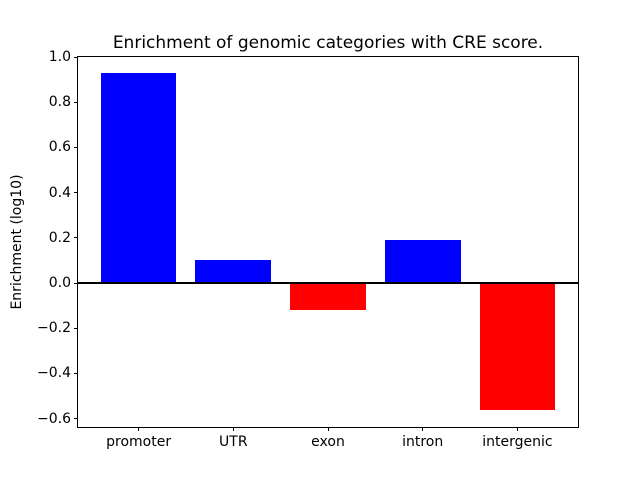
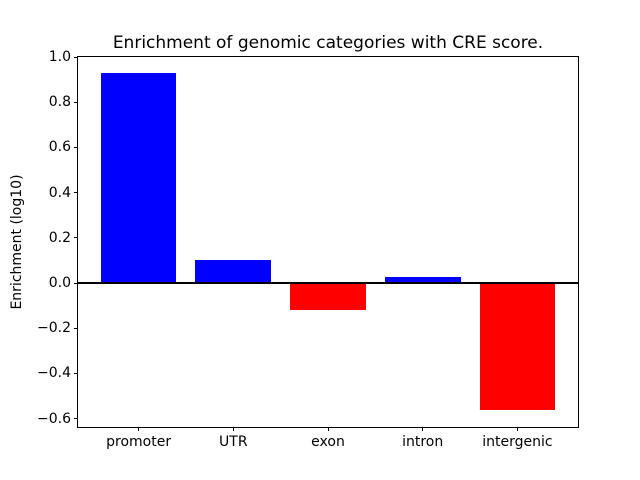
intron: 0.19 -> 0.03
